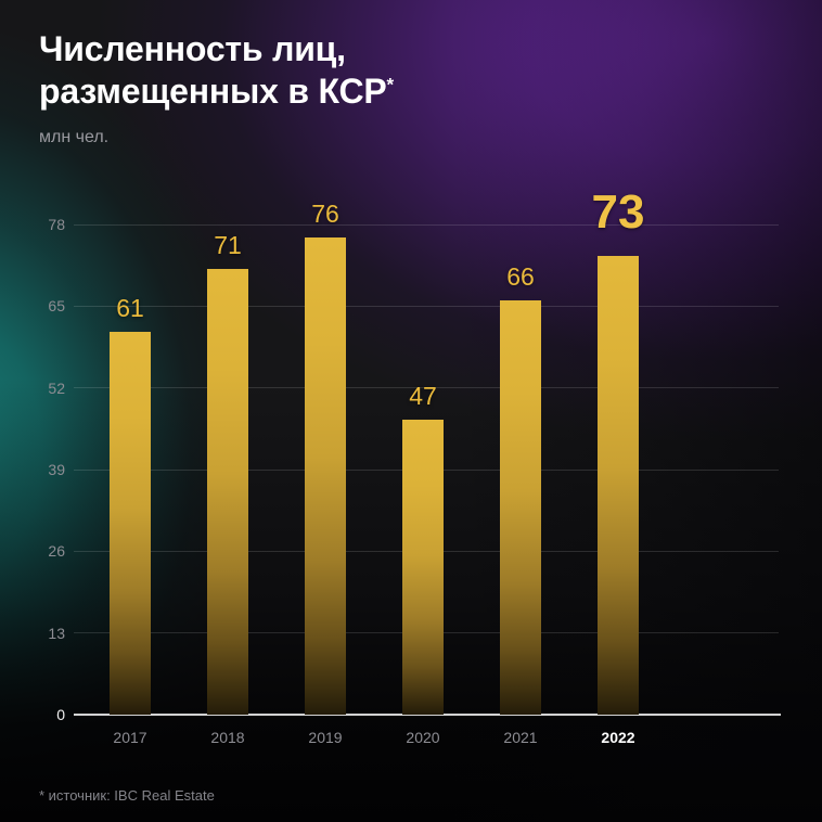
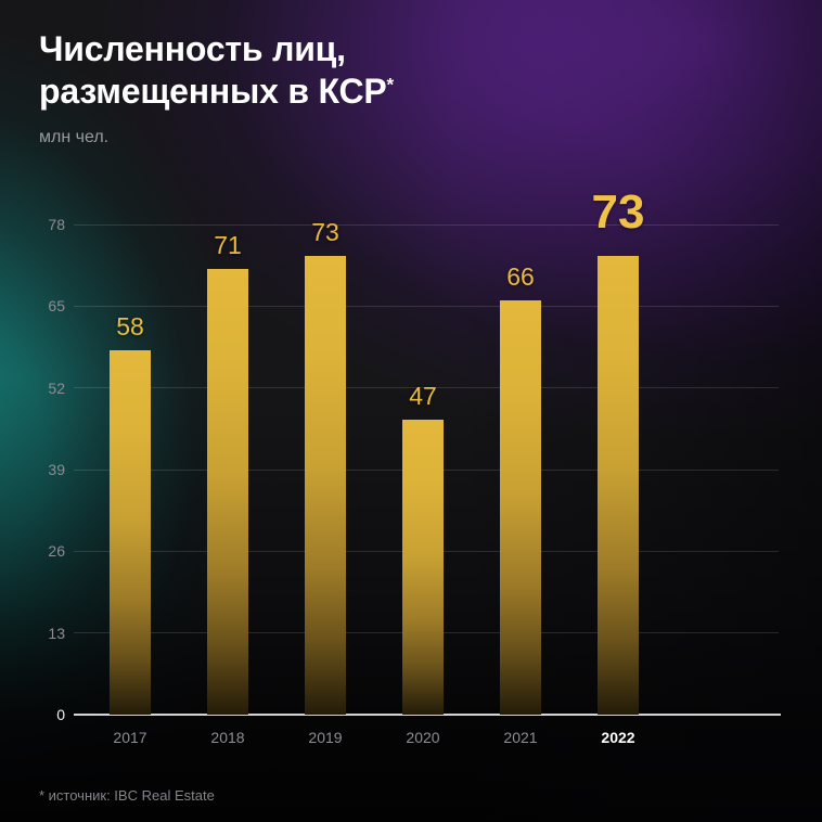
2017: 61 -> 58
2019: 76 -> 73
